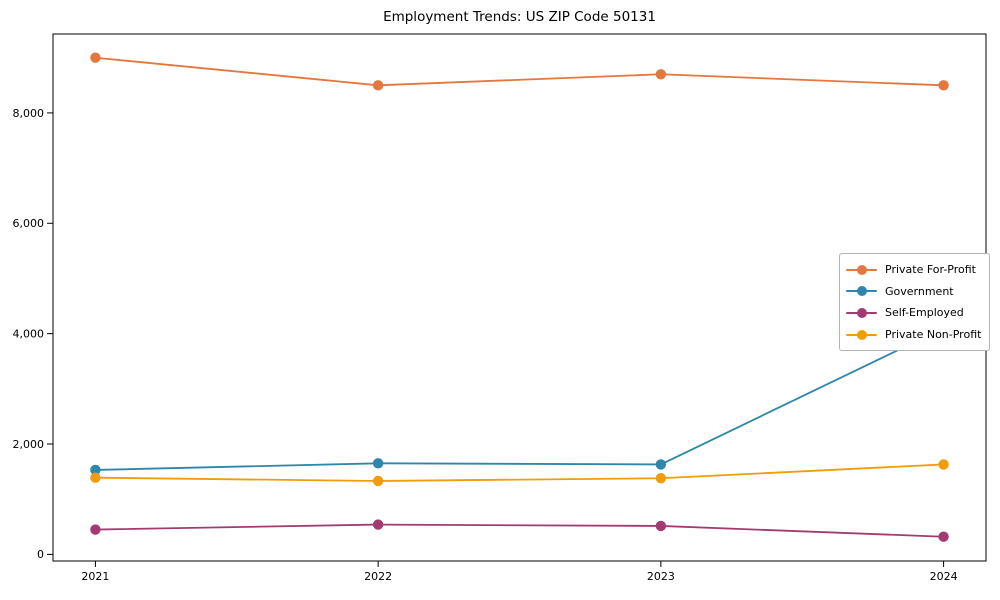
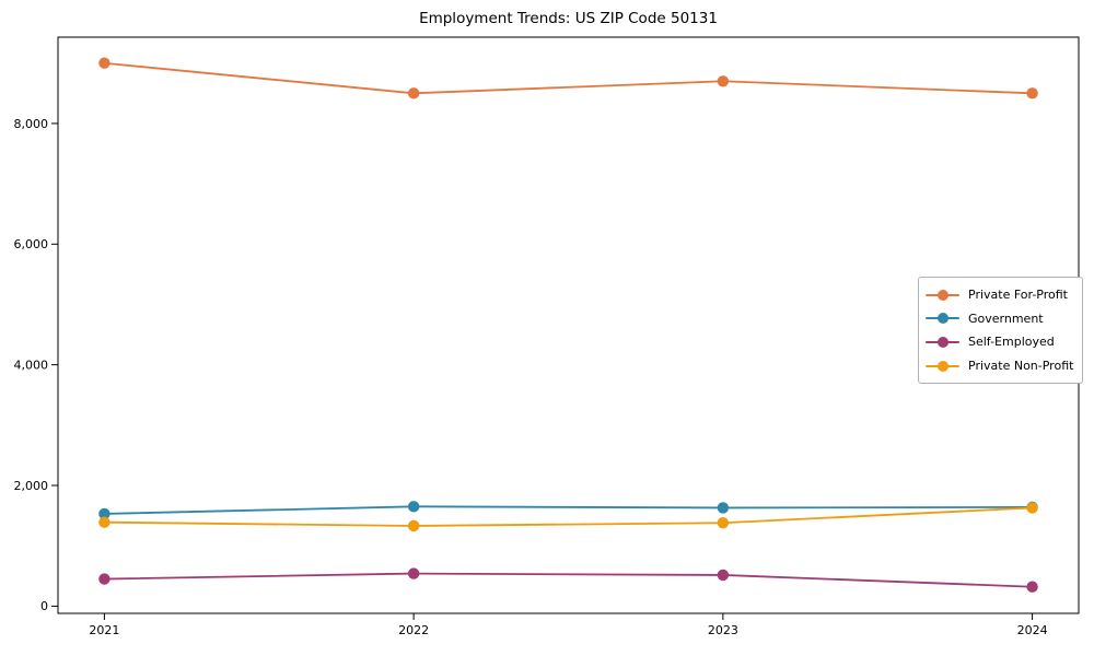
Government/2024: 4100 -> 1600
